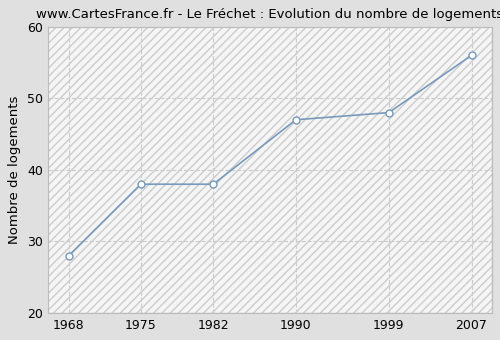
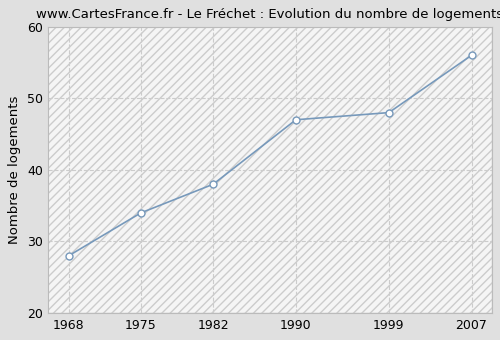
1975: 38 -> 34
